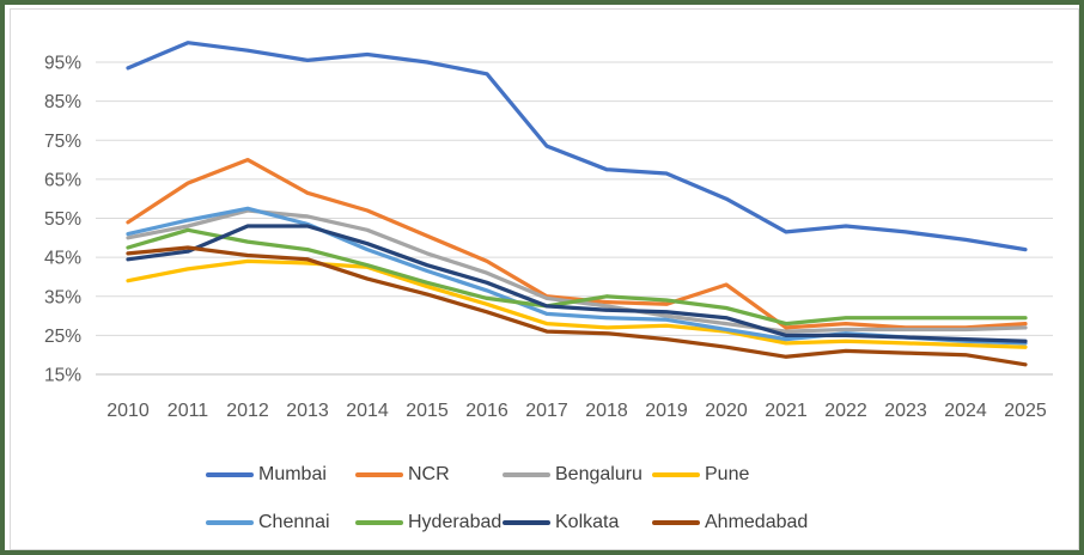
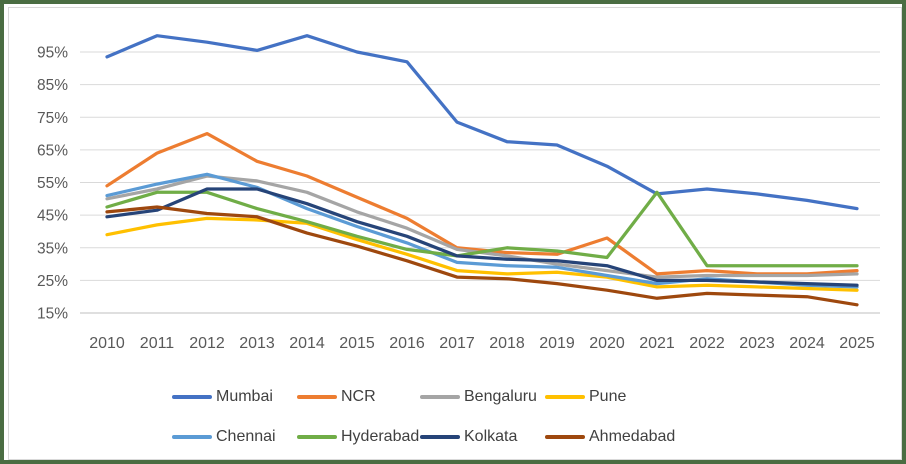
Hyderabad/2012: 49% -> 52%
Mumbai/2014: 97% -> 100%
Hyderabad/2021: 28% -> 52%
